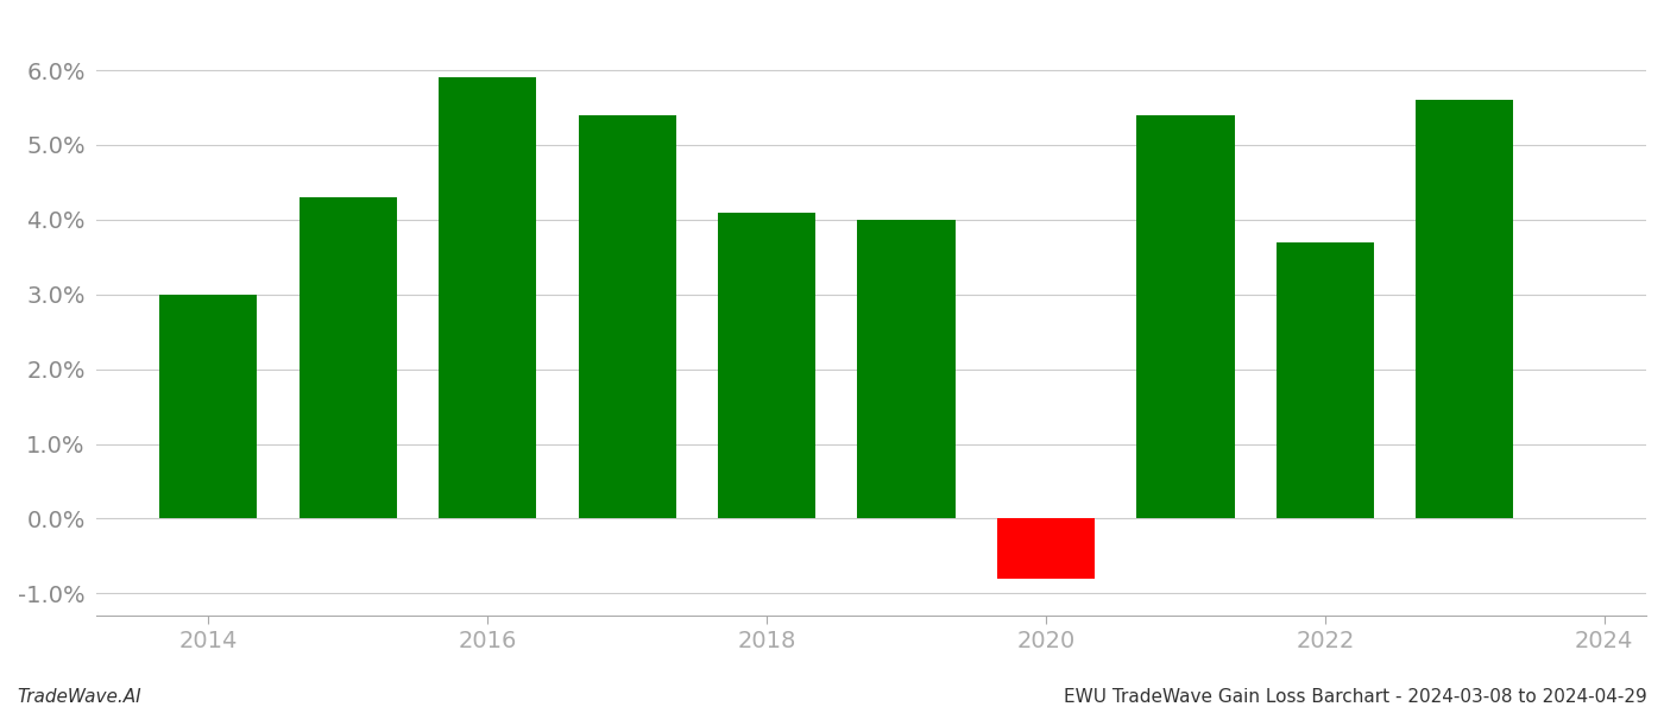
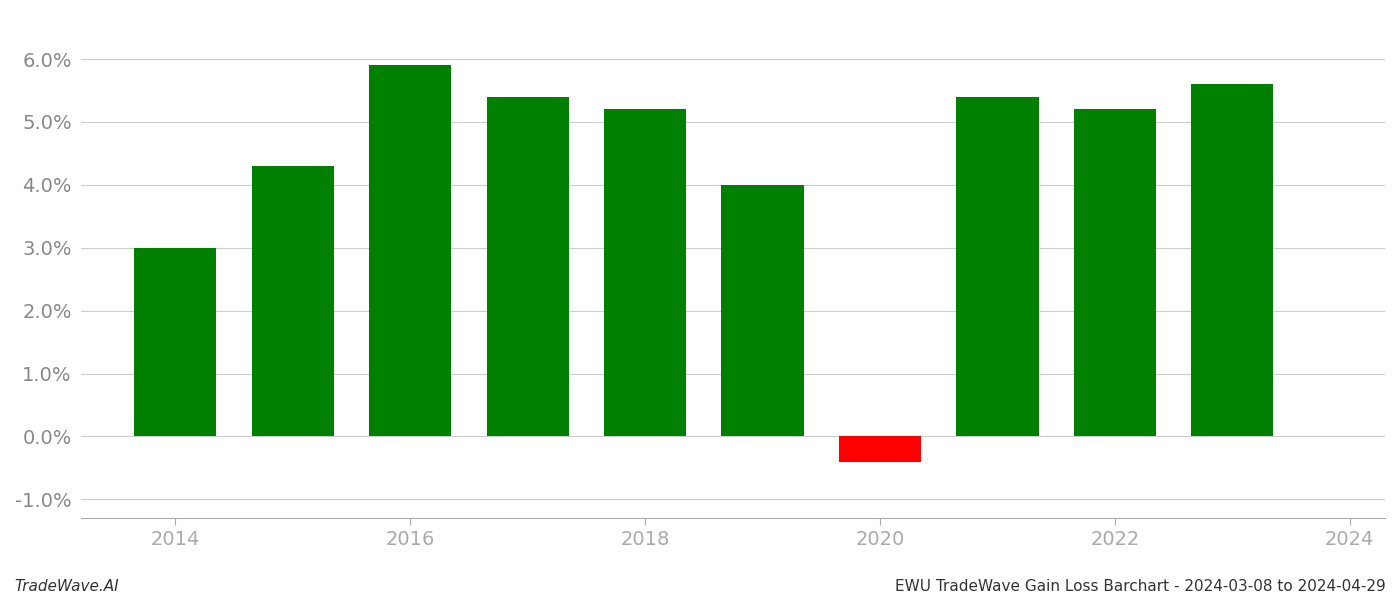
2018: 4.1% -> 5.2%
2020: -0.8% -> -0.4%
2022: 3.7% -> 5.2%
